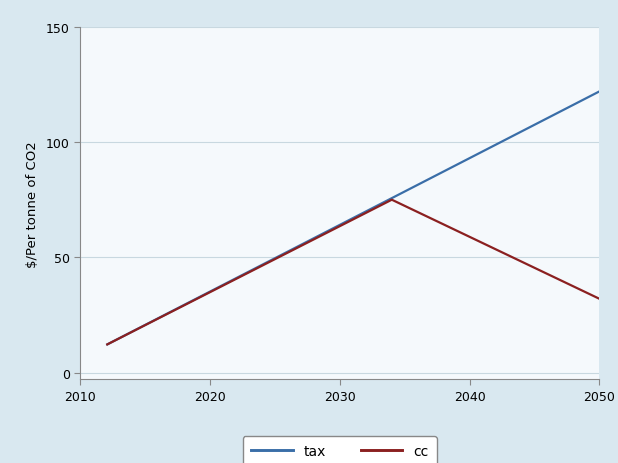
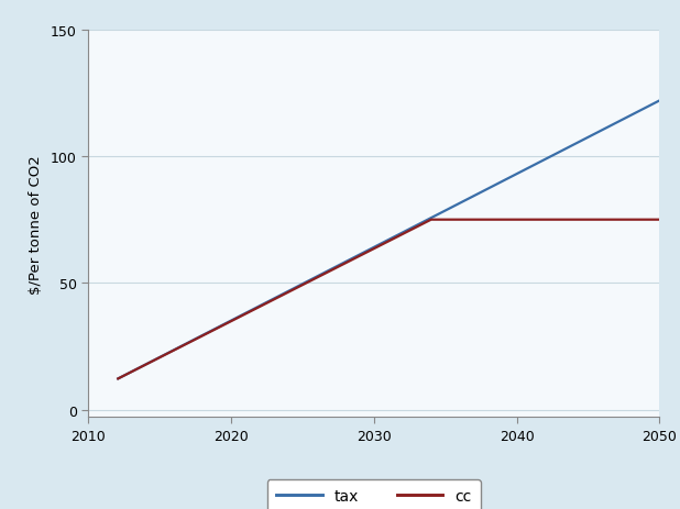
2050: 32 -> 75
